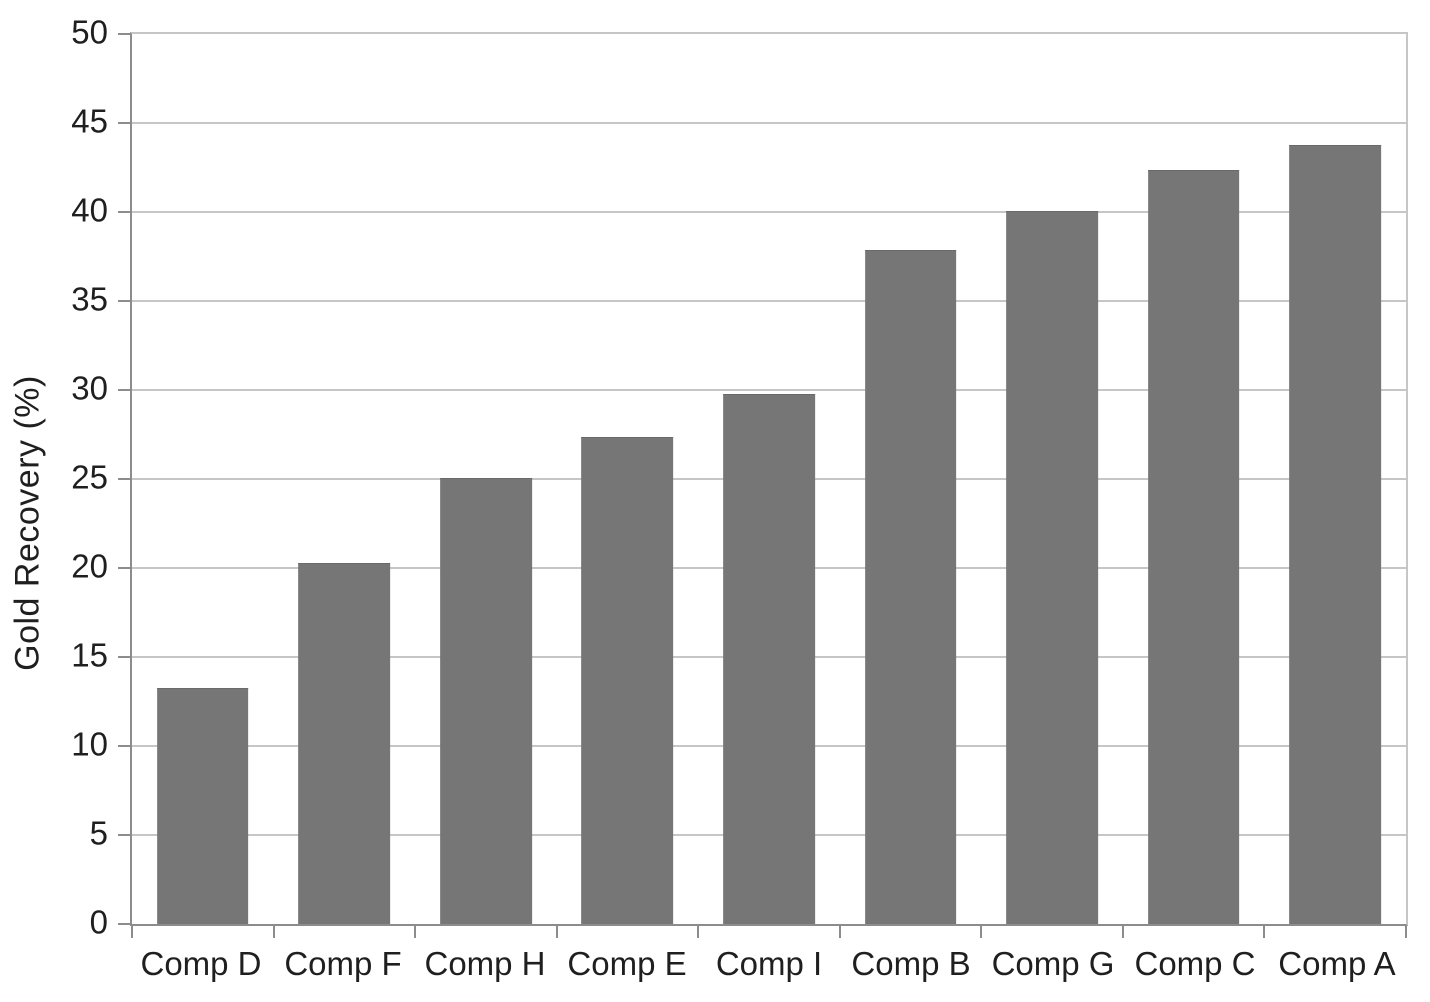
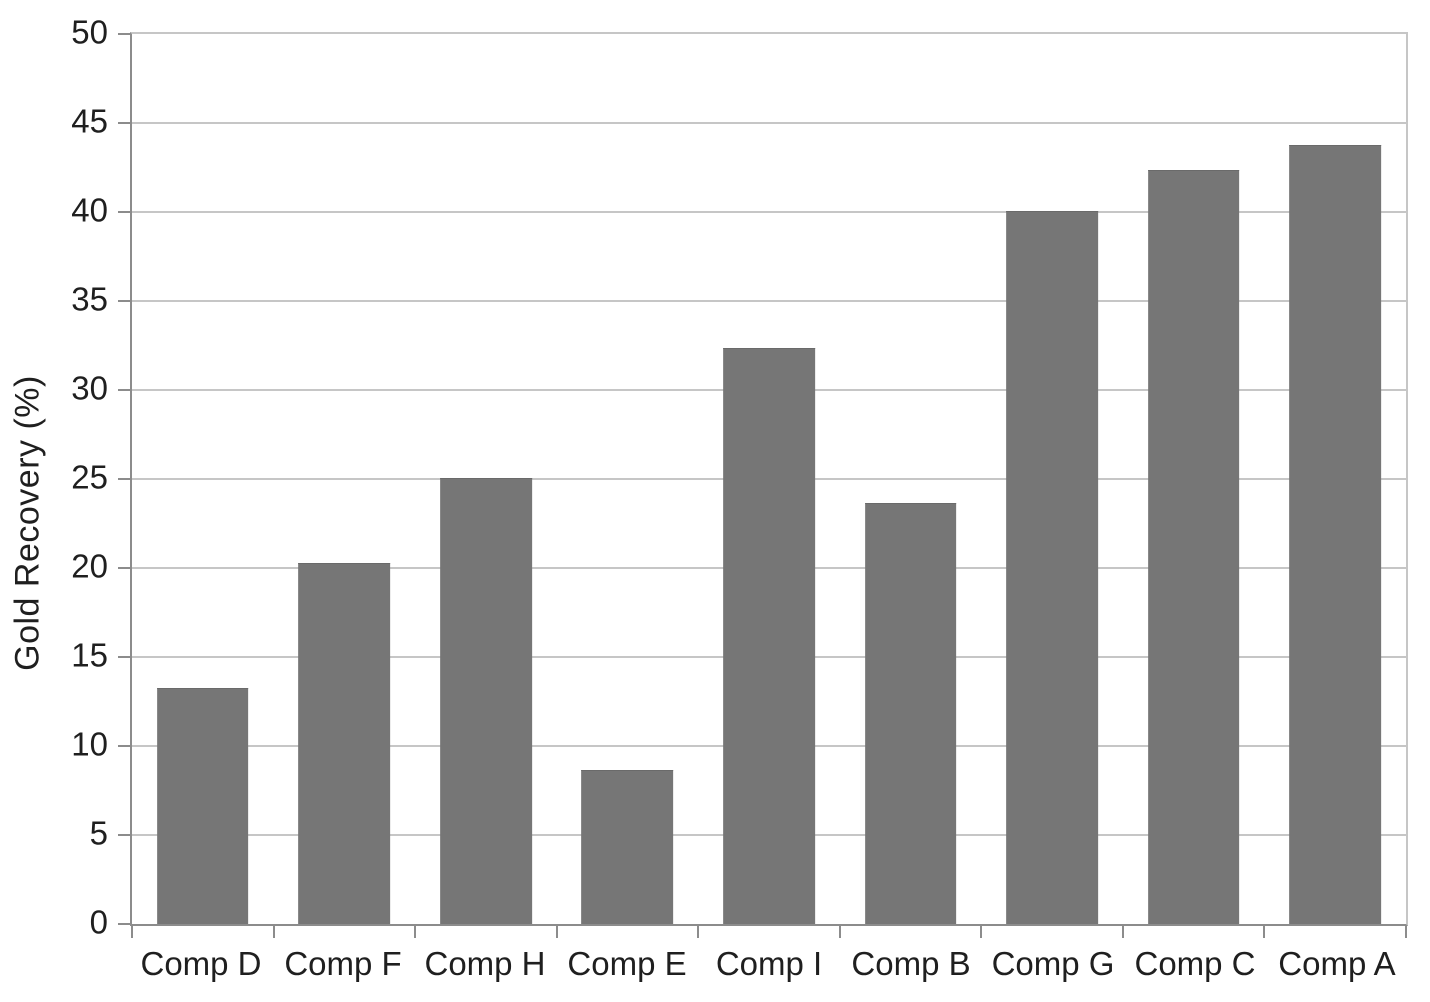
Comp E: 27.3 -> 8.6
Comp I: 29.7 -> 32.3
Comp B: 37.8 -> 23.6
